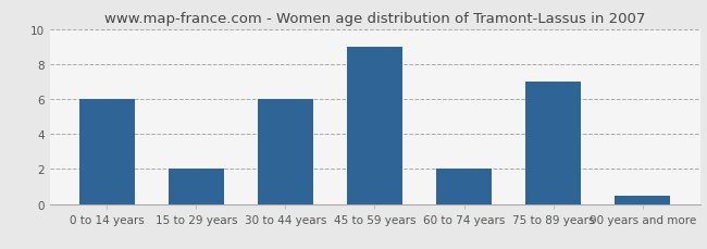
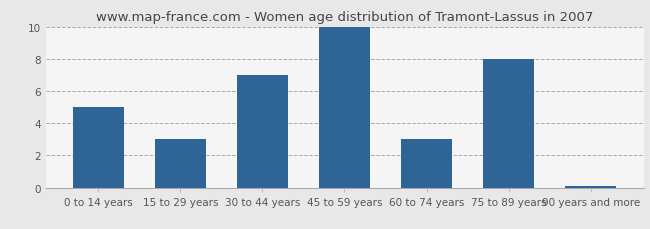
0 to 14 years: 6.0 -> 5.0
15 to 29 years: 2.0 -> 3.0
30 to 44 years: 6.0 -> 7.0
45 to 59 years: 9.0 -> 10.0
60 to 74 years: 2.0 -> 3.0
75 to 89 years: 7.0 -> 8.0
90 years and more: 0.5 -> 0.1
